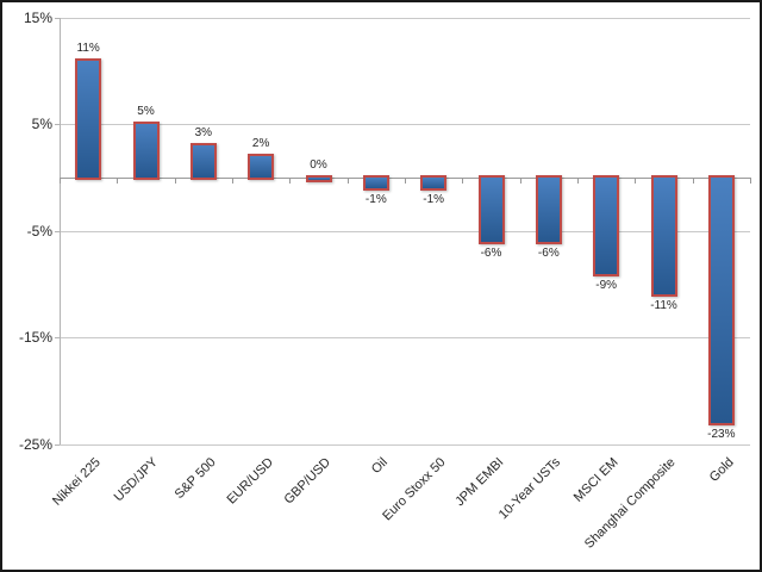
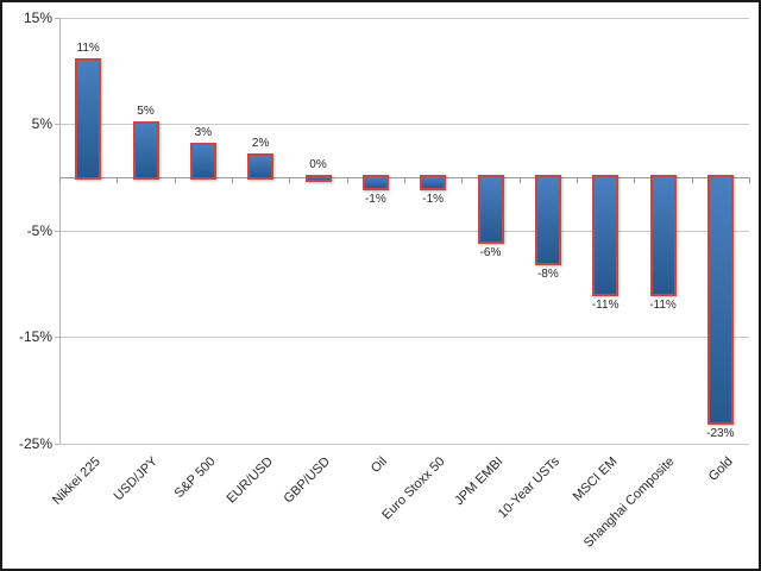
10-Year USTs: -6% -> -8%
MSCI EM: -9% -> -11%
